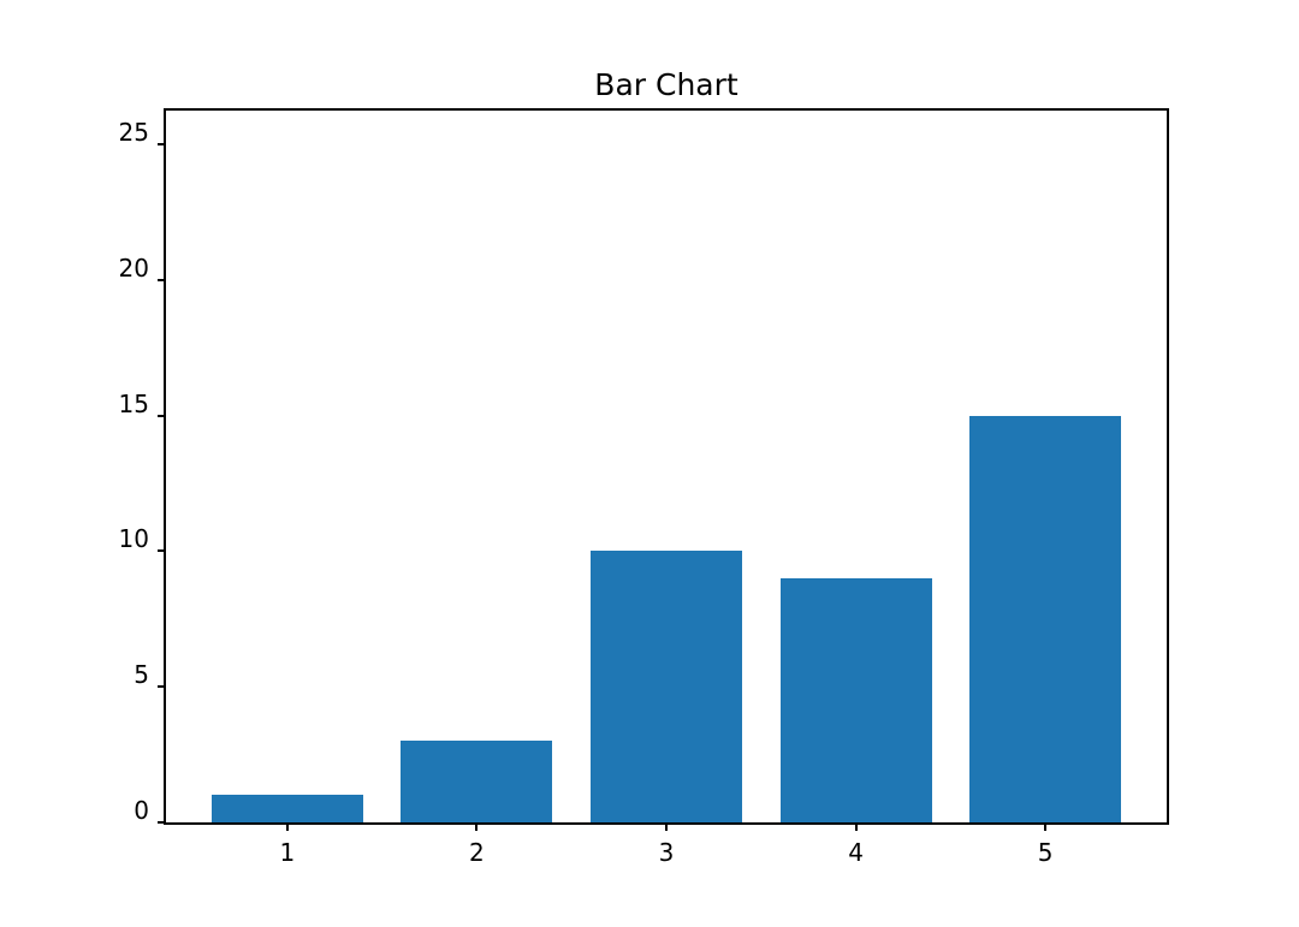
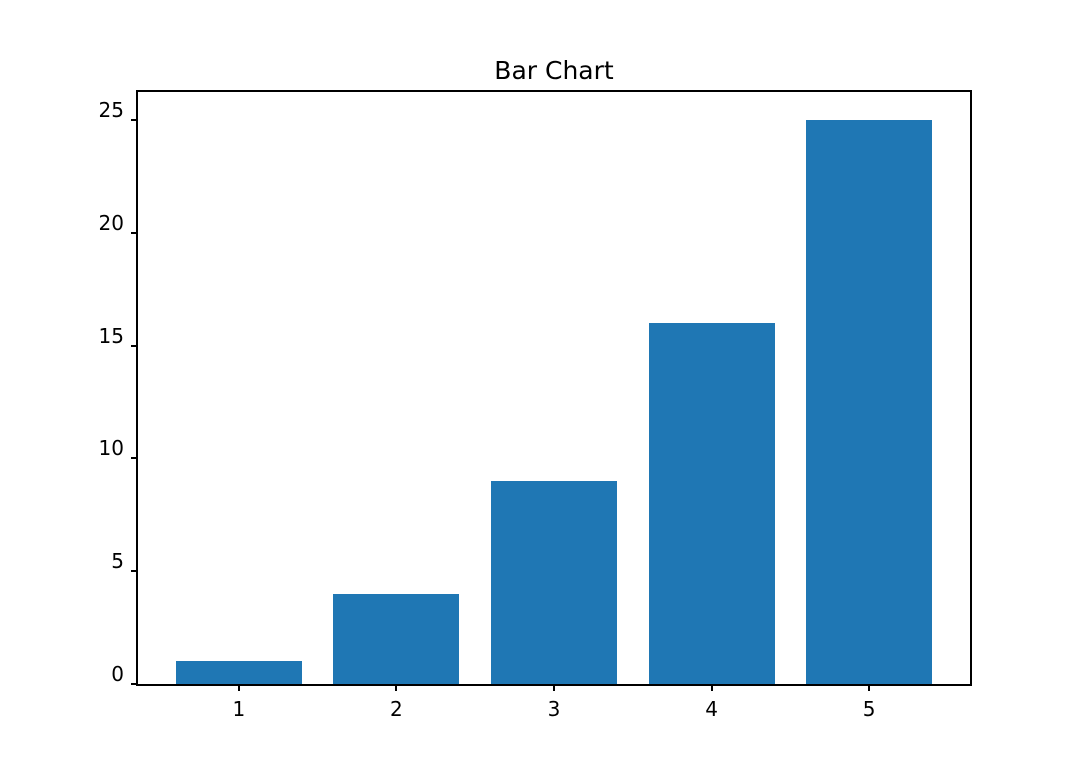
2: 3 -> 4
3: 10 -> 9
4: 9 -> 16
5: 15 -> 25
